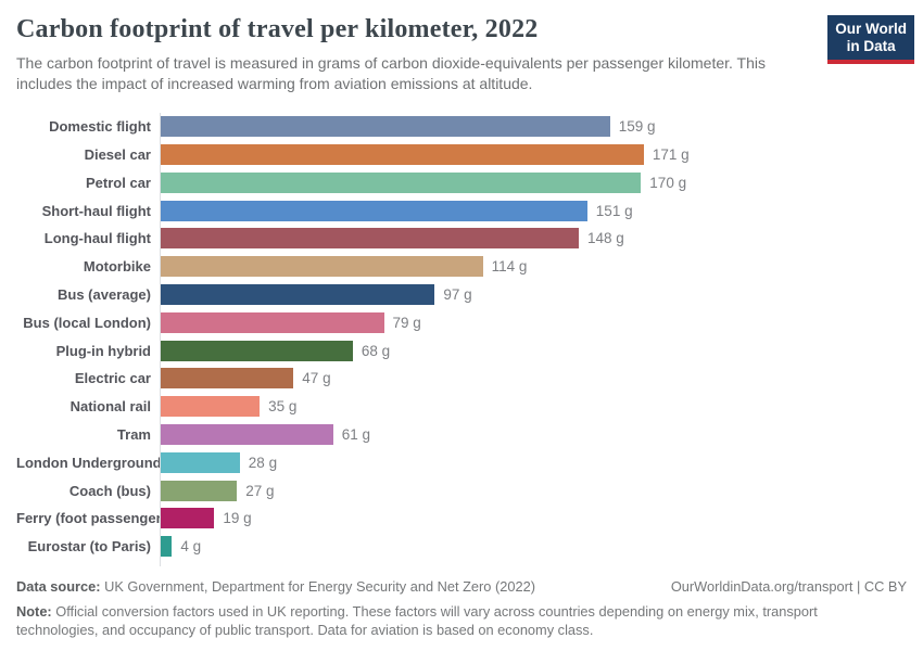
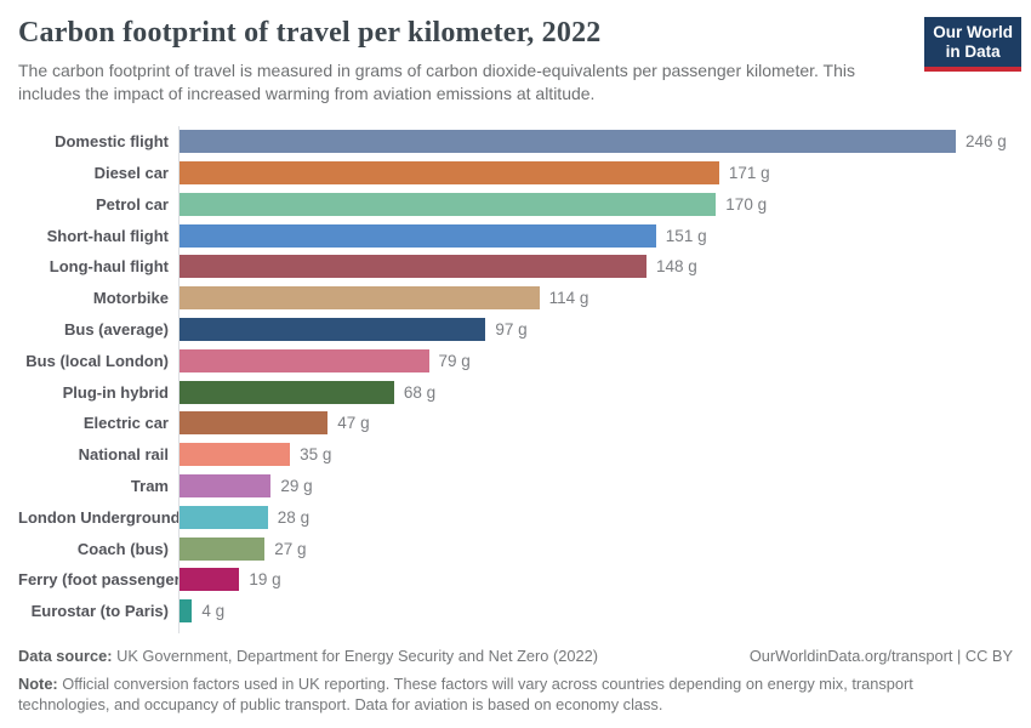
Domestic flight: 159 -> 246
Tram: 61 -> 29
